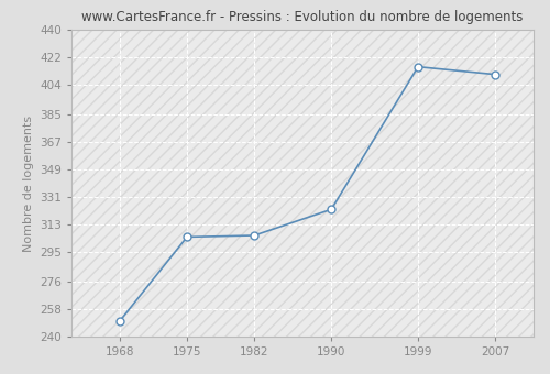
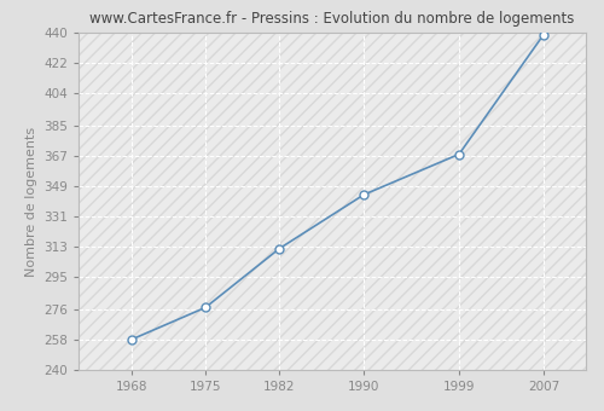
1968: 250 -> 258
1975: 305 -> 277
1982: 306 -> 312
1990: 323 -> 344
1999: 416 -> 368
2007: 411 -> 439
